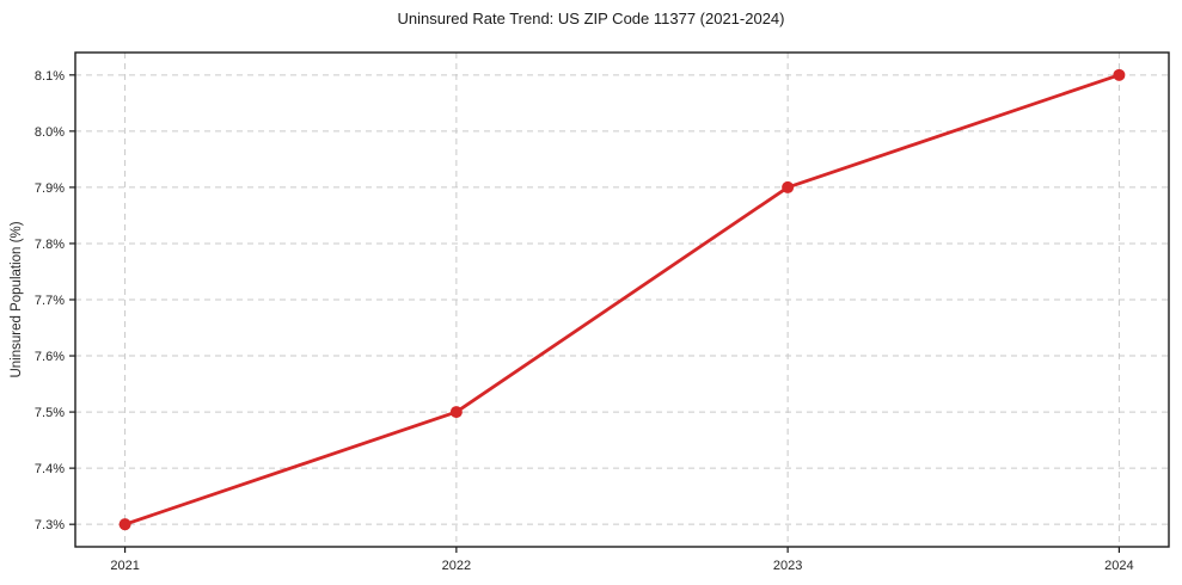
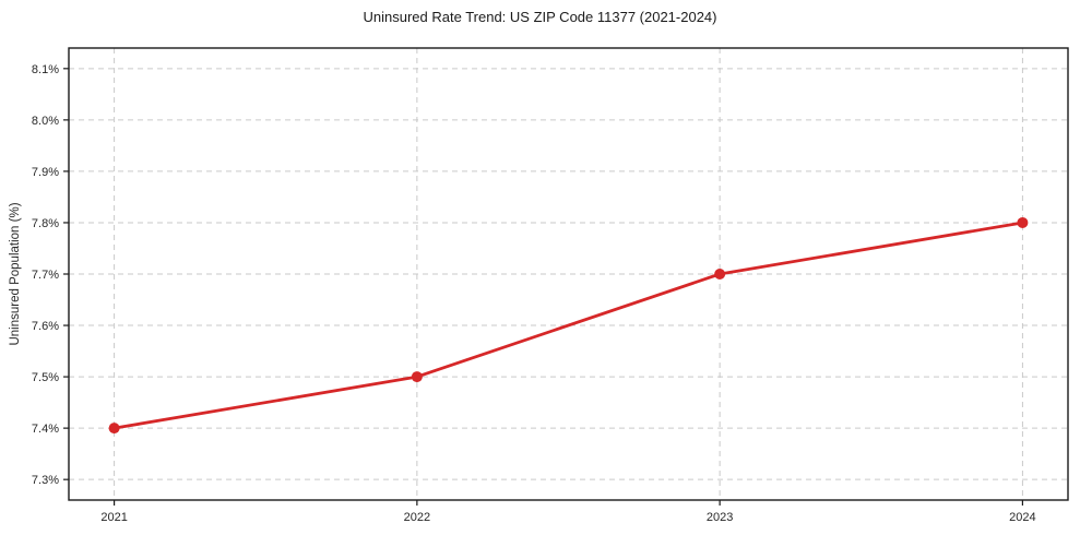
2021: 7.3% -> 7.4%
2023: 7.9% -> 7.7%
2024: 8.1% -> 7.8%
